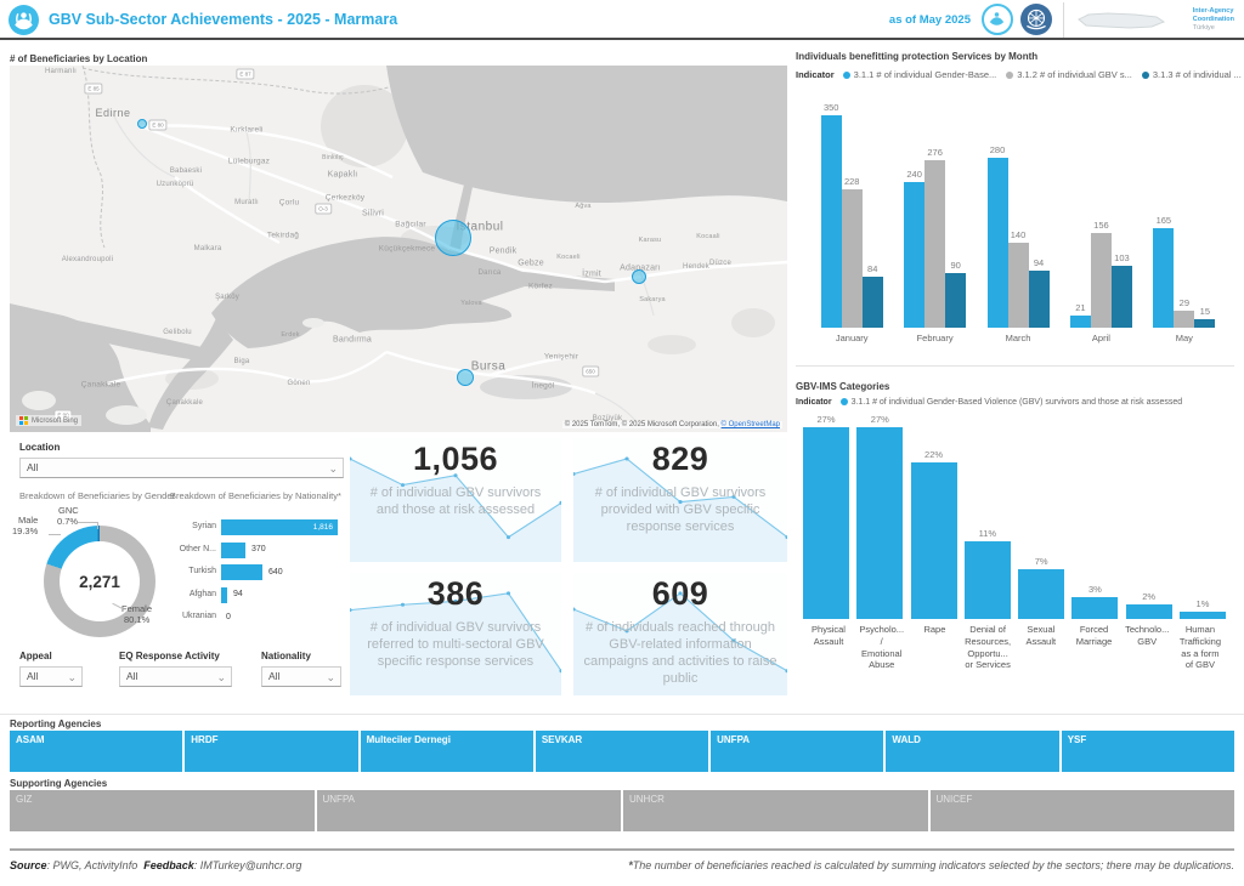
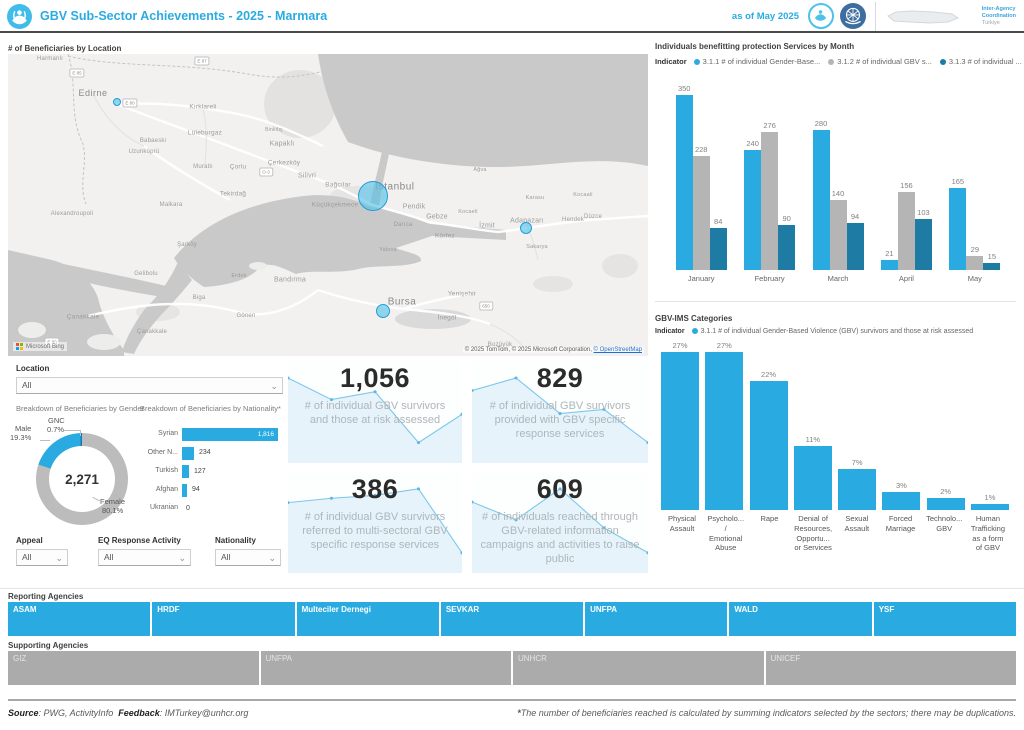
Breakdown of Beneficiaries by Nationality*/Other N...: 370 -> 234
Breakdown of Beneficiaries by Nationality*/Turkish: 640 -> 127
